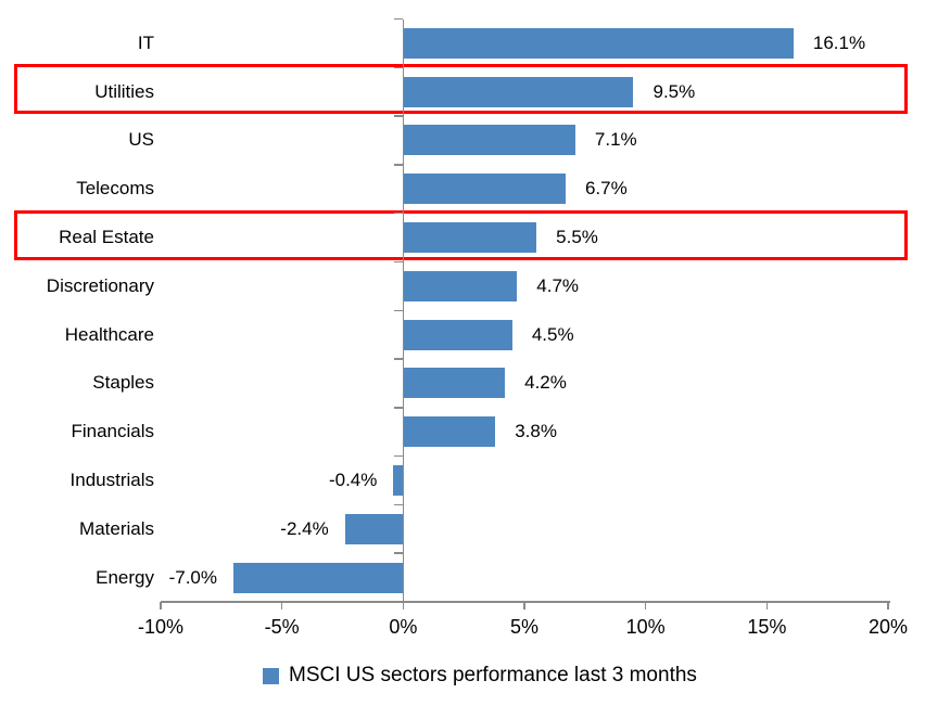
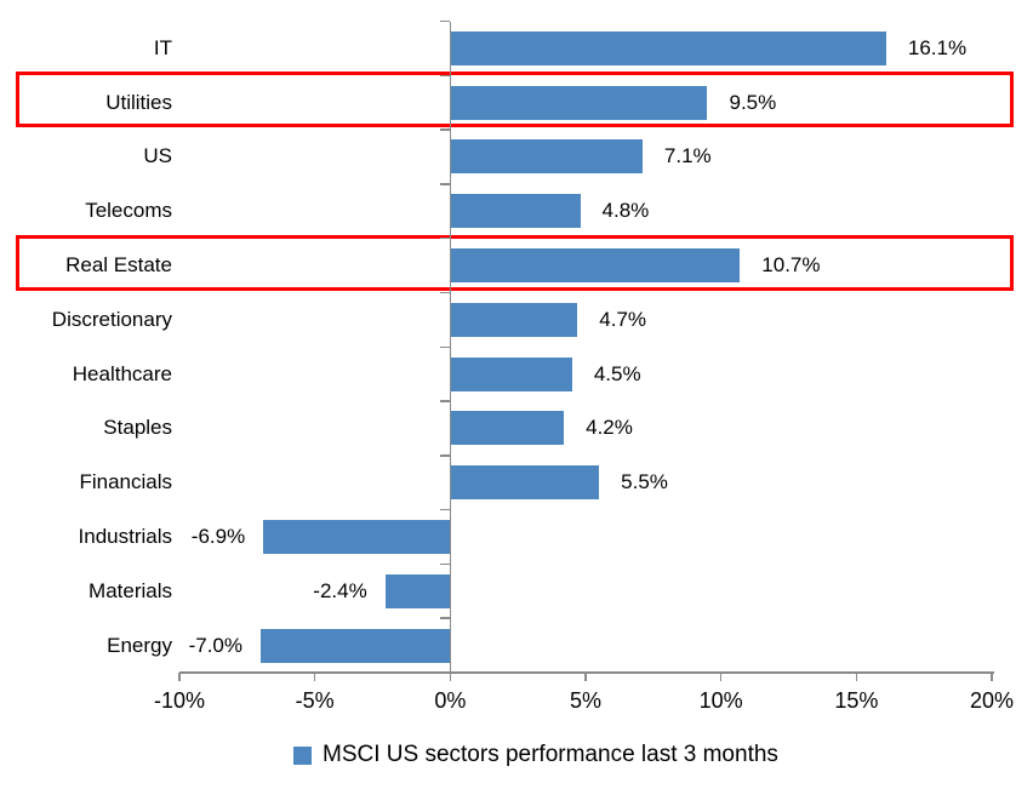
Telecoms: 6.7% -> 4.8%
Real Estate: 5.5% -> 10.7%
Financials: 3.8% -> 5.5%
Industrials: -0.4% -> -6.9%
